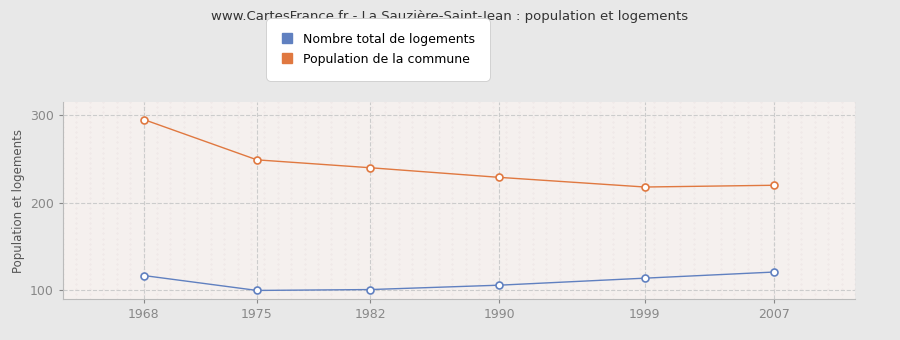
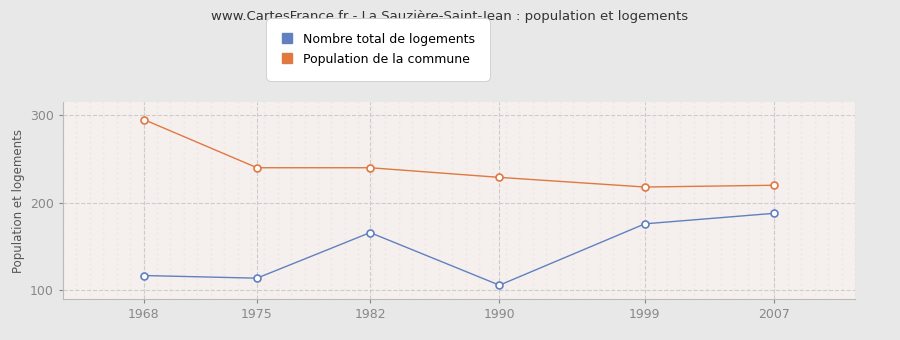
Nombre total de logements/1975: 100 -> 114
Population de la commune/1975: 249 -> 240
Nombre total de logements/1982: 101 -> 166
Nombre total de logements/1999: 114 -> 176
Nombre total de logements/2007: 121 -> 188
